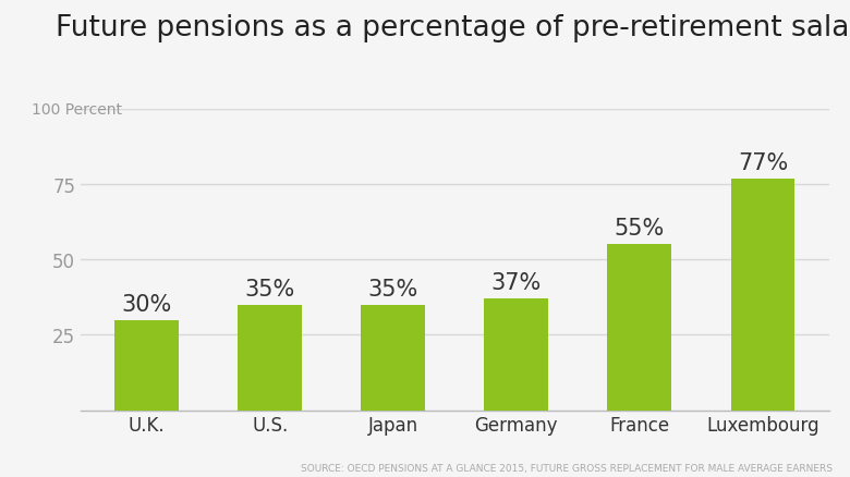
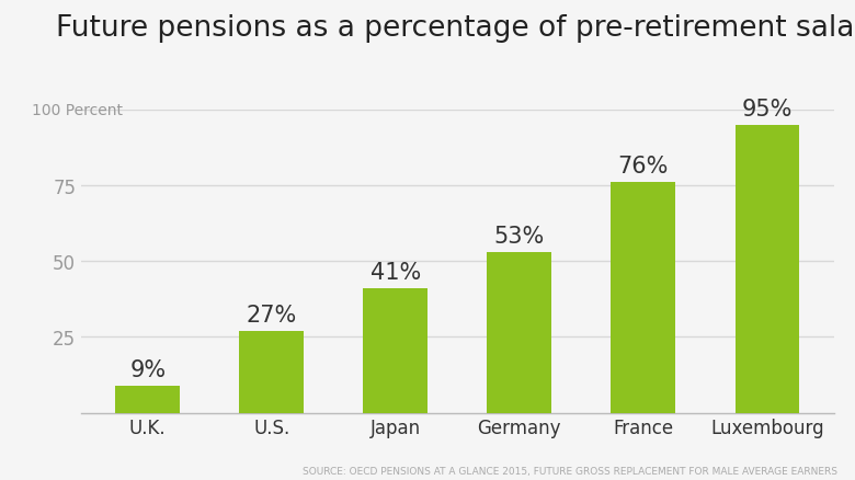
U.K.: 30% -> 9%
U.S.: 35% -> 27%
Japan: 35% -> 41%
Germany: 37% -> 53%
France: 55% -> 76%
Luxembourg: 77% -> 95%
